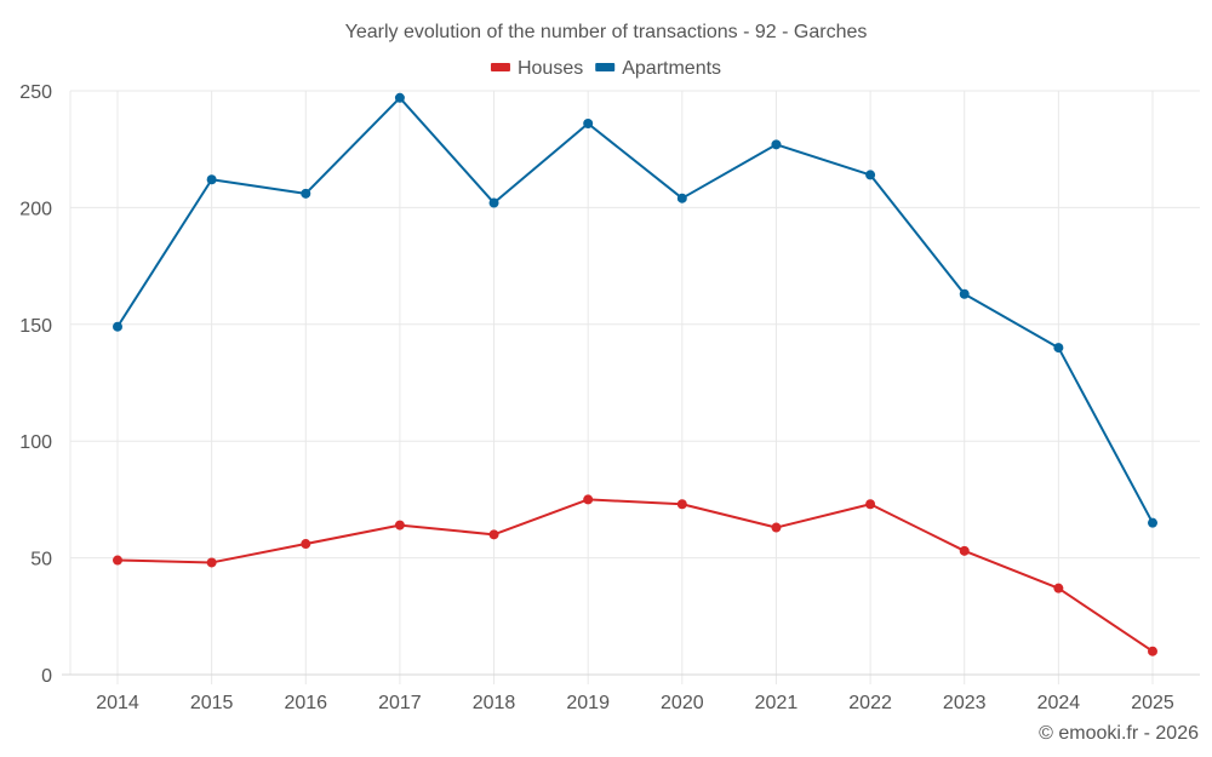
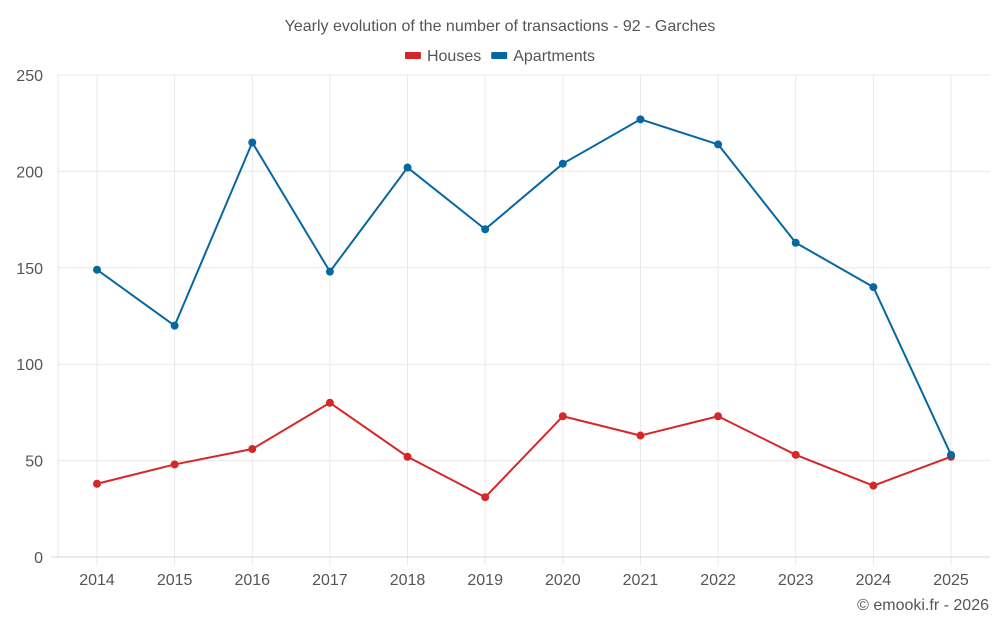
Houses/2014: 49 -> 38
Apartments/2015: 212 -> 120
Apartments/2016: 206 -> 215
Houses/2017: 64 -> 80
Apartments/2017: 247 -> 148
Houses/2018: 60 -> 52
Houses/2019: 75 -> 31
Apartments/2019: 236 -> 170
Houses/2025: 10 -> 52
Apartments/2025: 65 -> 53
